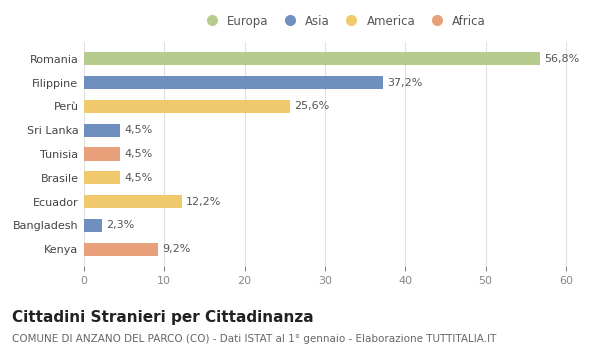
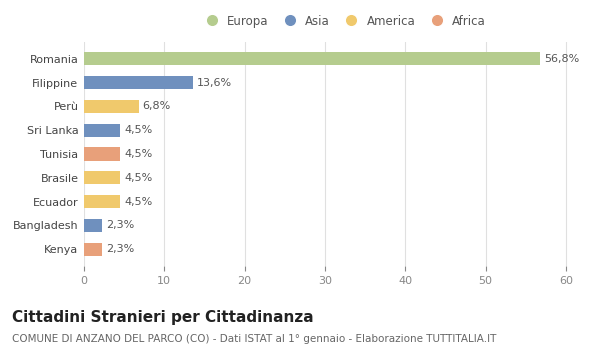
Filippine: 37,2% -> 13,6%
Perù: 25,6% -> 6,8%
Ecuador: 12,2% -> 4,5%
Kenya: 9,2% -> 2,3%
